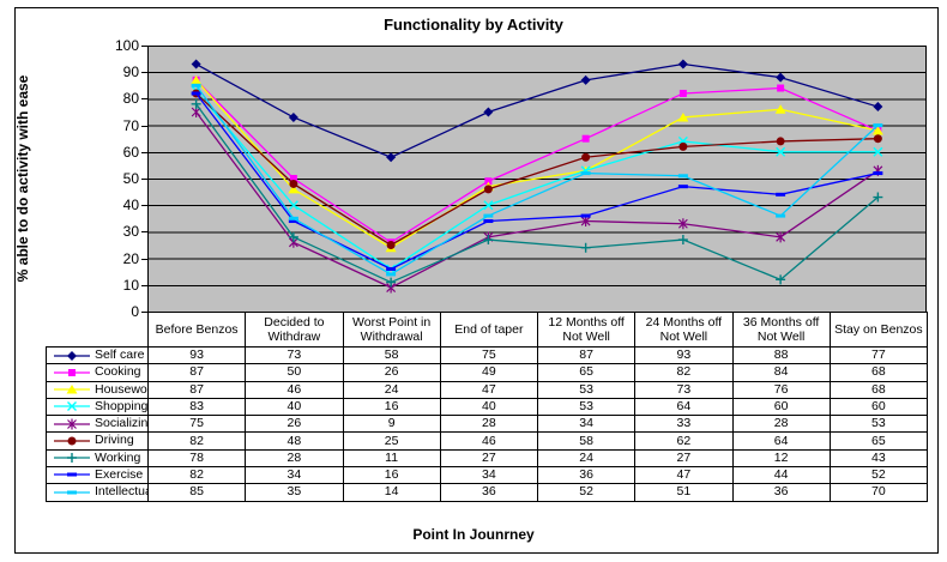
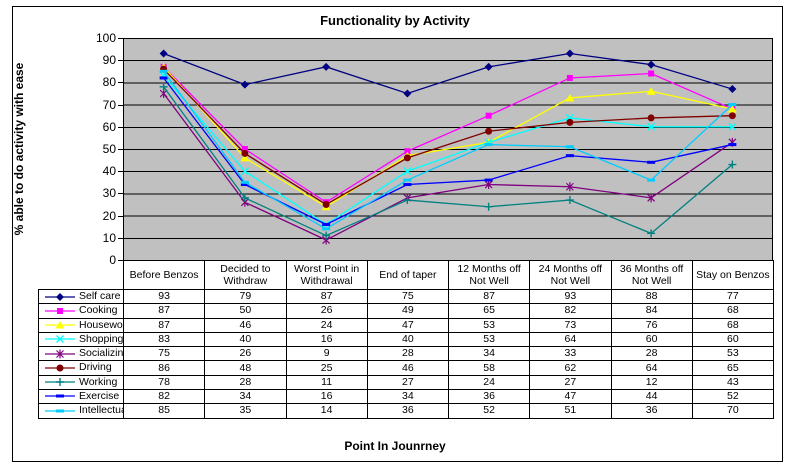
Driving/Before Benzos: 82 -> 86
Self care/Decided to Withdraw: 73 -> 79
Self care/Worst Point in Withdrawal: 58 -> 87
